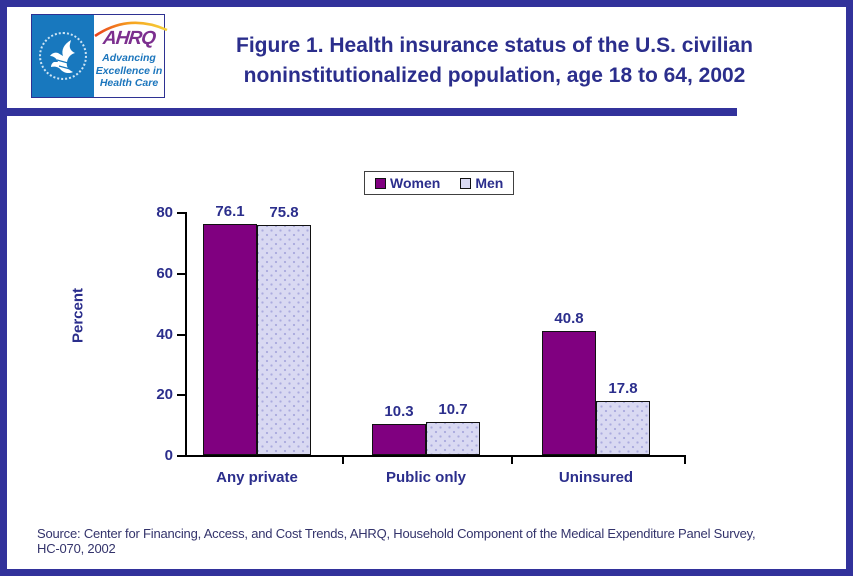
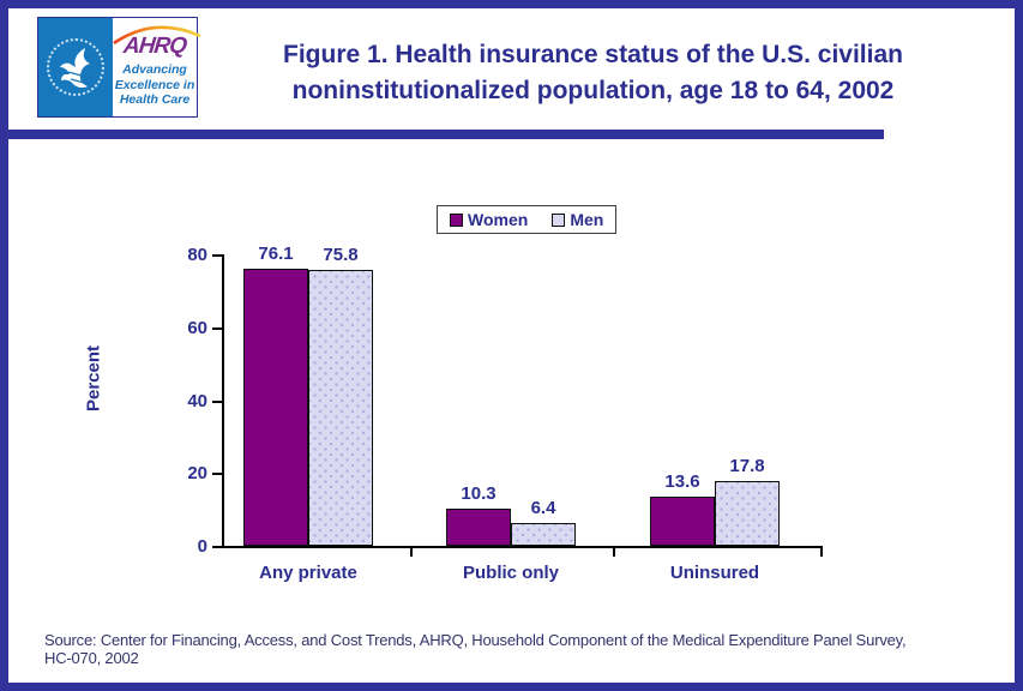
Men/Public only: 10.7 -> 6.4
Women/Uninsured: 40.8 -> 13.6
